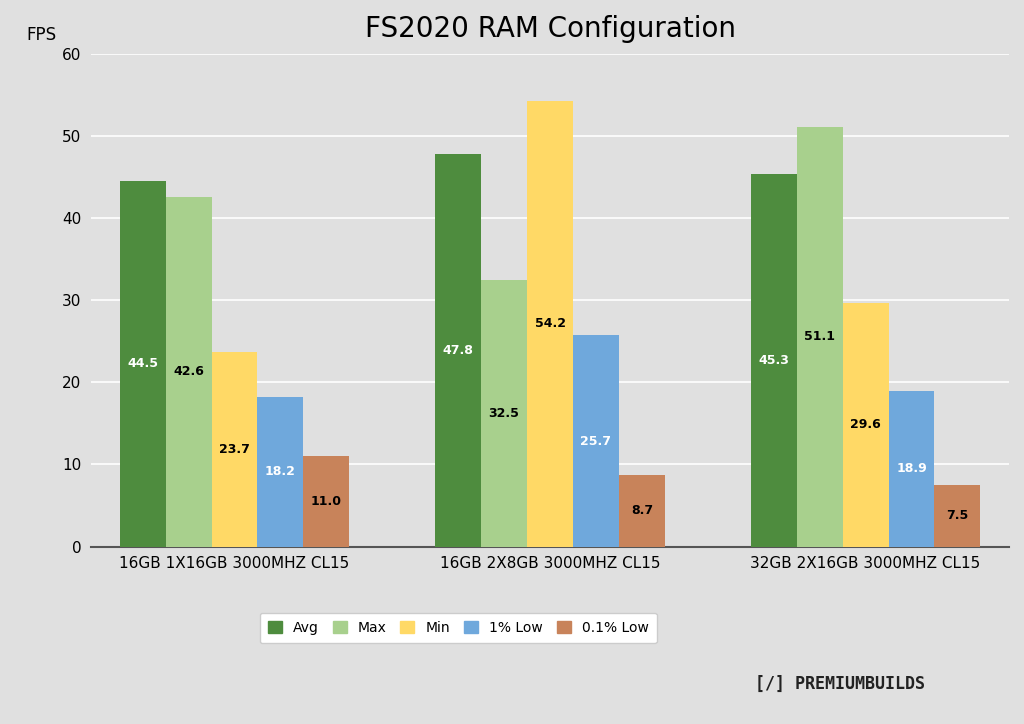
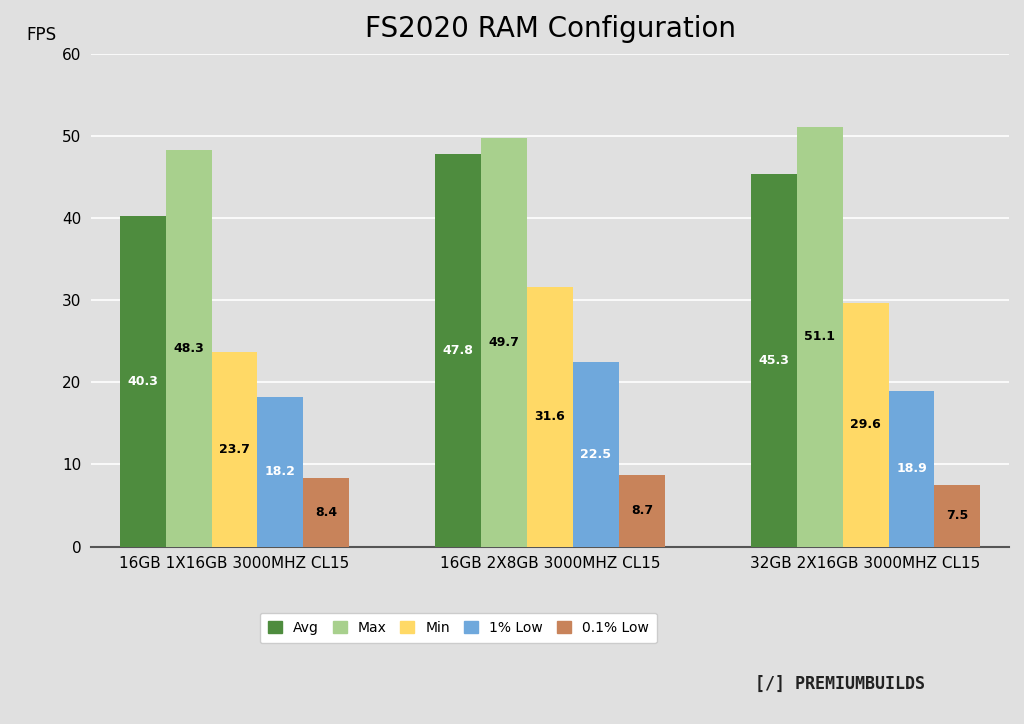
Avg/16GB 1X16GB 3000MHZ CL15: 44.5 -> 40.3
Max/16GB 1X16GB 3000MHZ CL15: 42.6 -> 48.3
0.1% Low/16GB 1X16GB 3000MHZ CL15: 11.0 -> 8.4
Max/16GB 2X8GB 3000MHZ CL15: 32.5 -> 49.7
Min/16GB 2X8GB 3000MHZ CL15: 54.2 -> 31.6
1% Low/16GB 2X8GB 3000MHZ CL15: 25.7 -> 22.5
